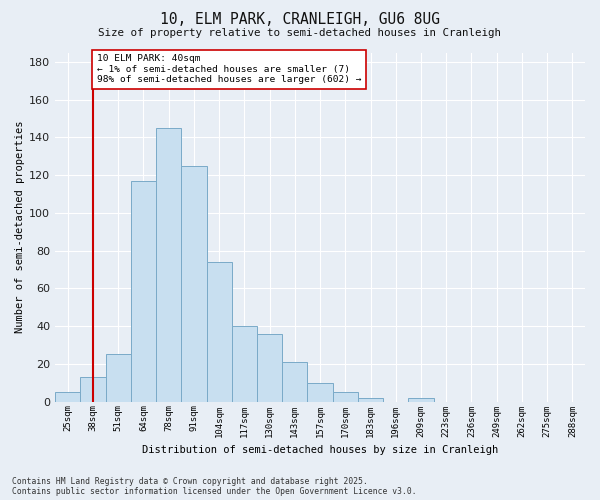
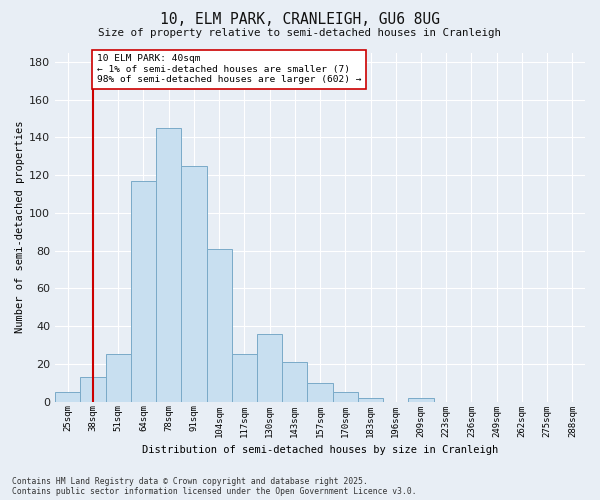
104sqm: 74 -> 81
117sqm: 40 -> 25
